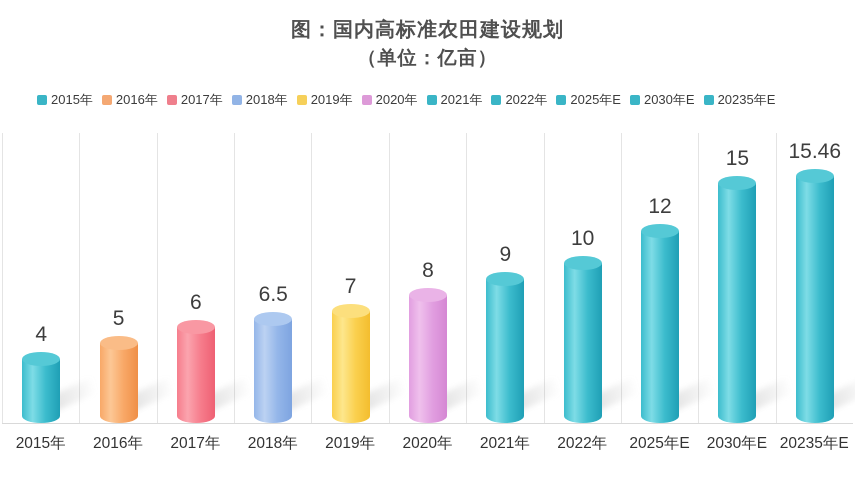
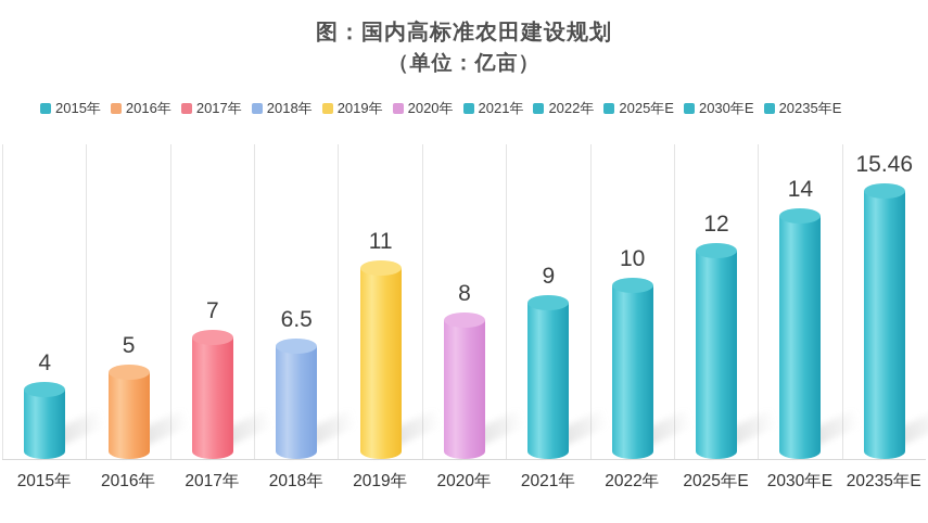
2017年: 6 -> 7
2019年: 7 -> 11
2030年E: 15 -> 14
